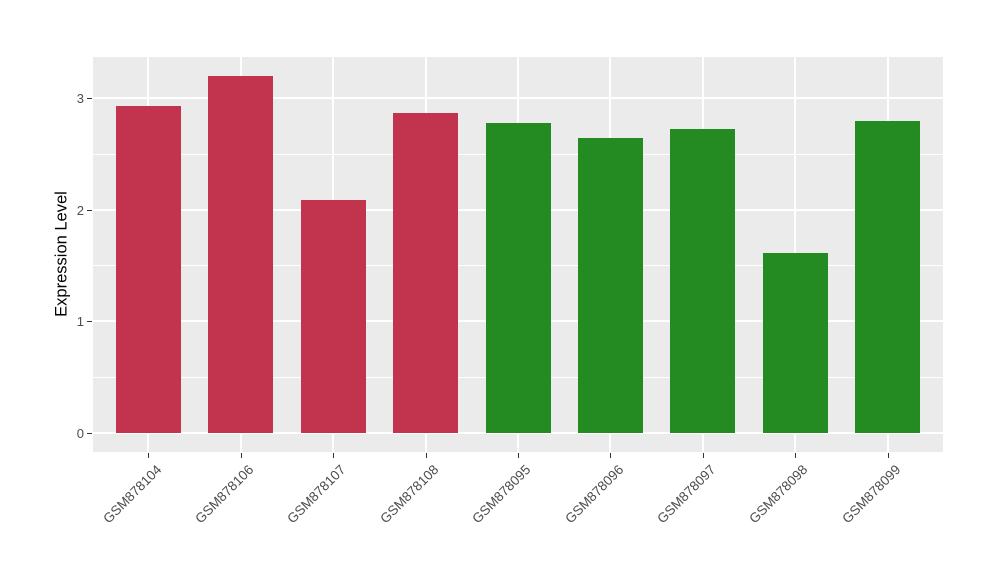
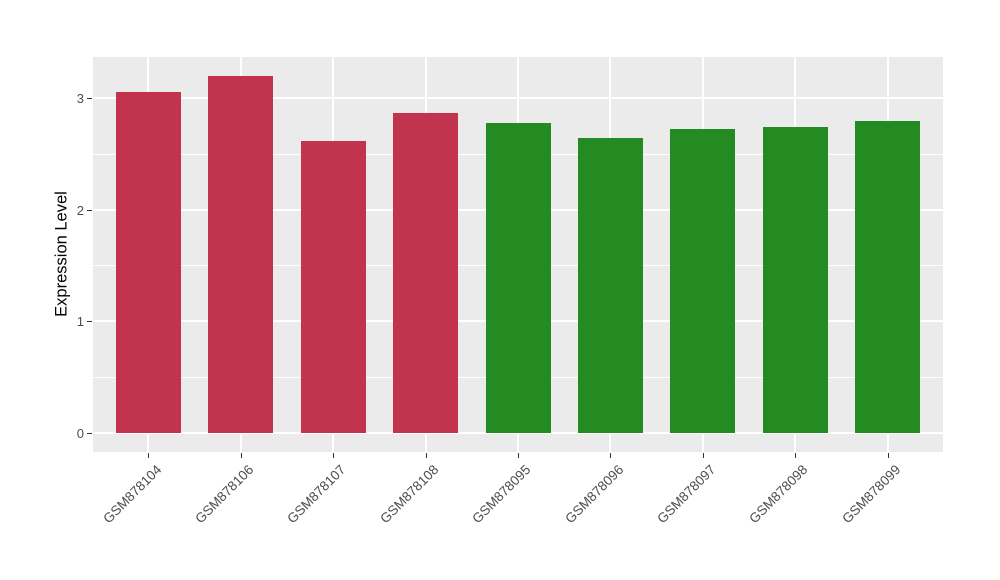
GSM878104: 2.93 -> 3.06
GSM878107: 2.09 -> 2.62
GSM878098: 1.61 -> 2.74
